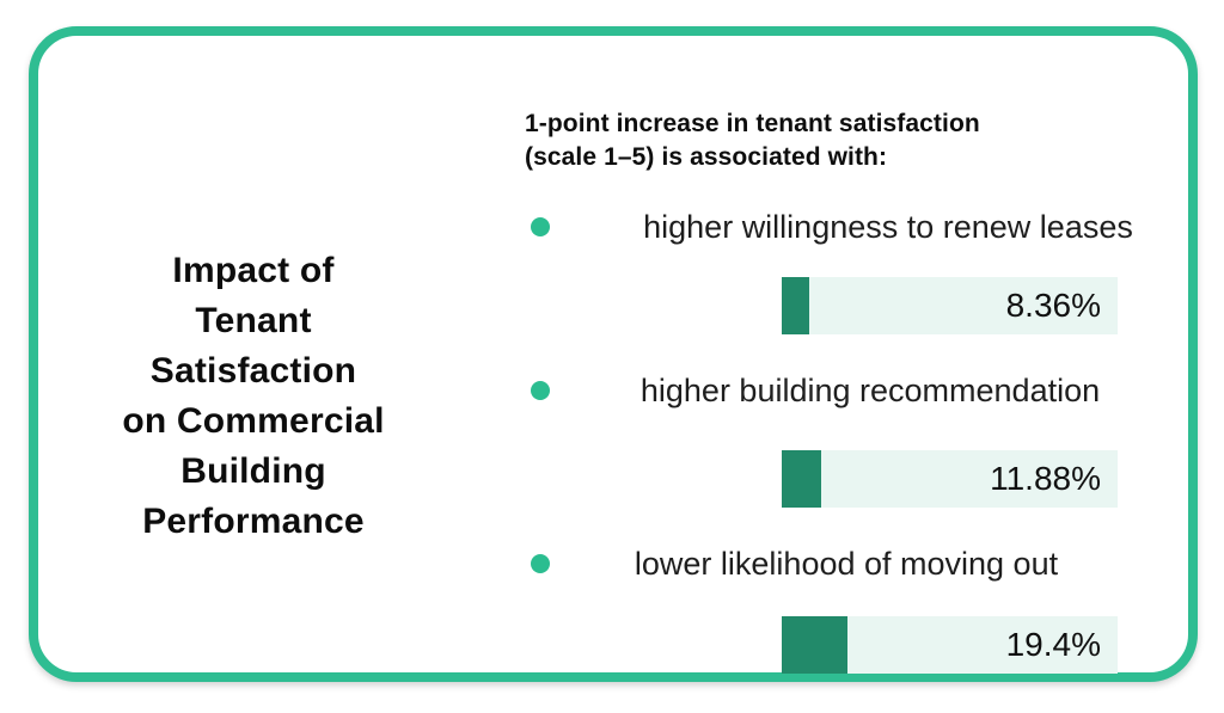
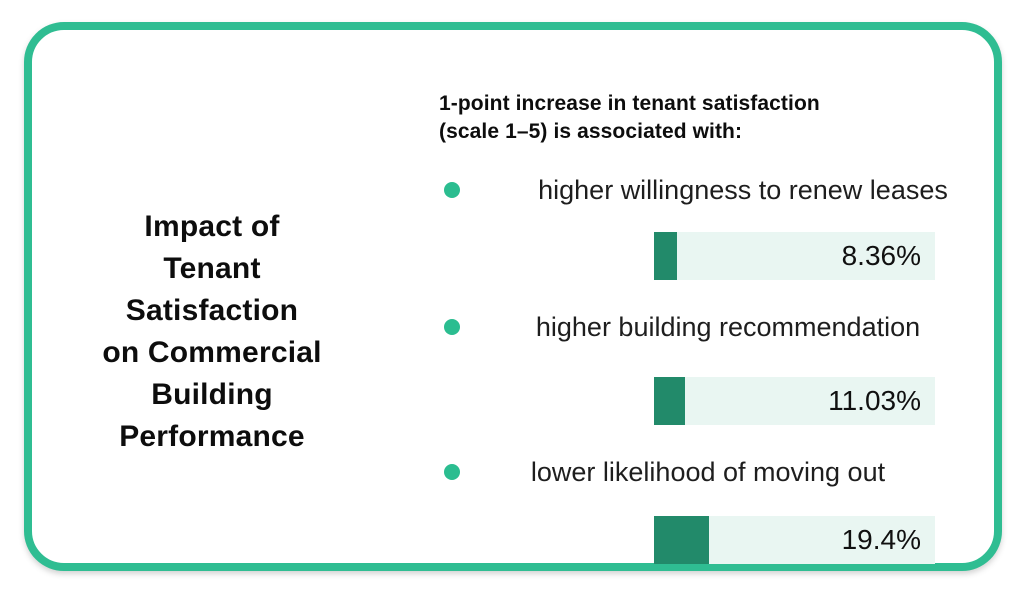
higher building recommendation: 11.88% -> 11.03%
